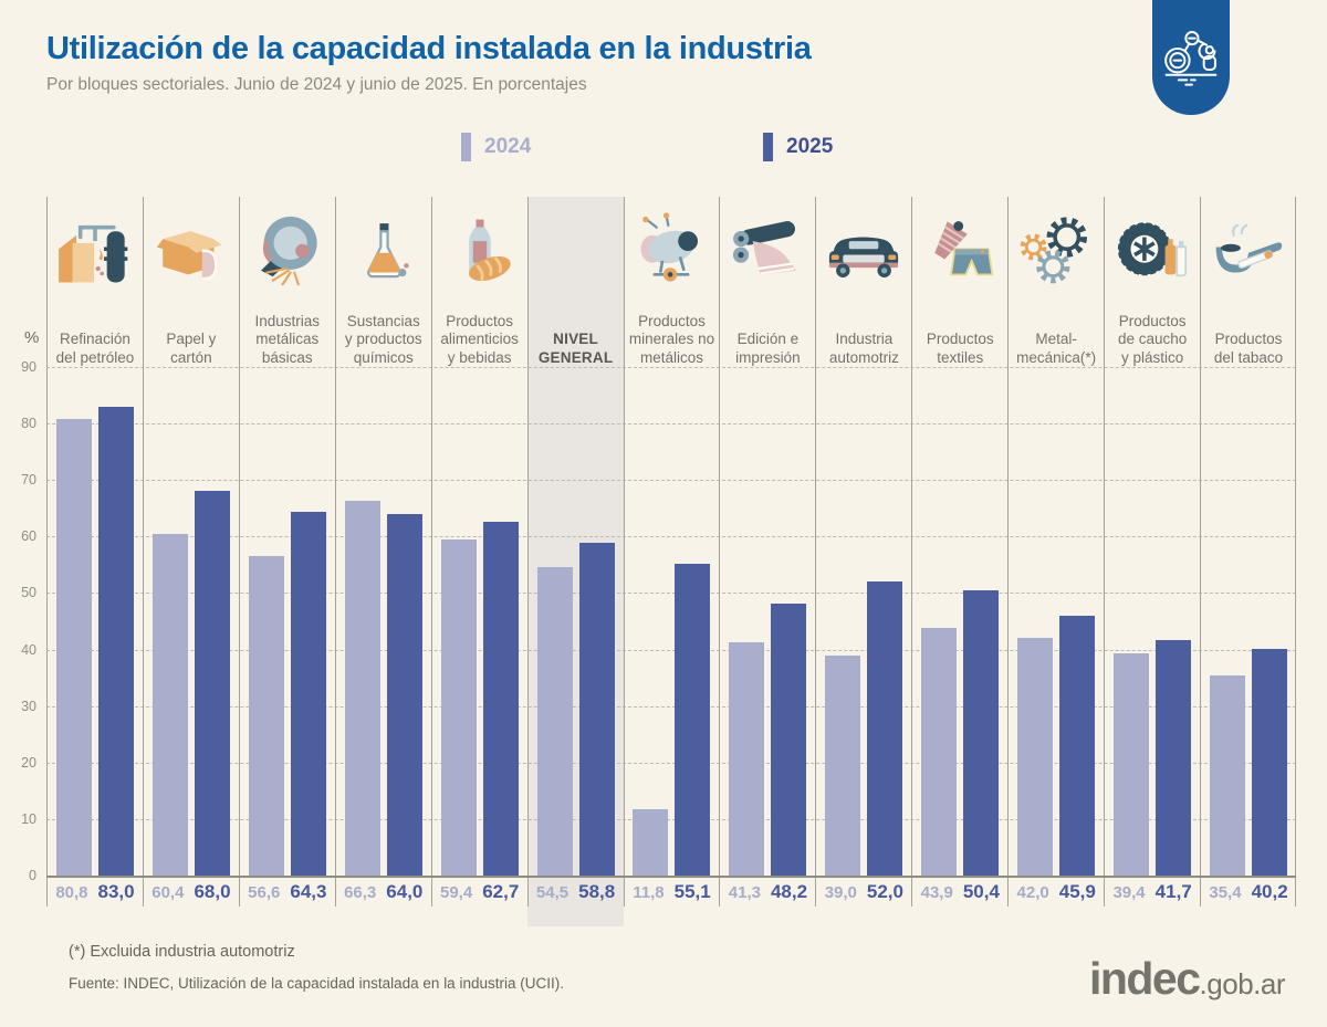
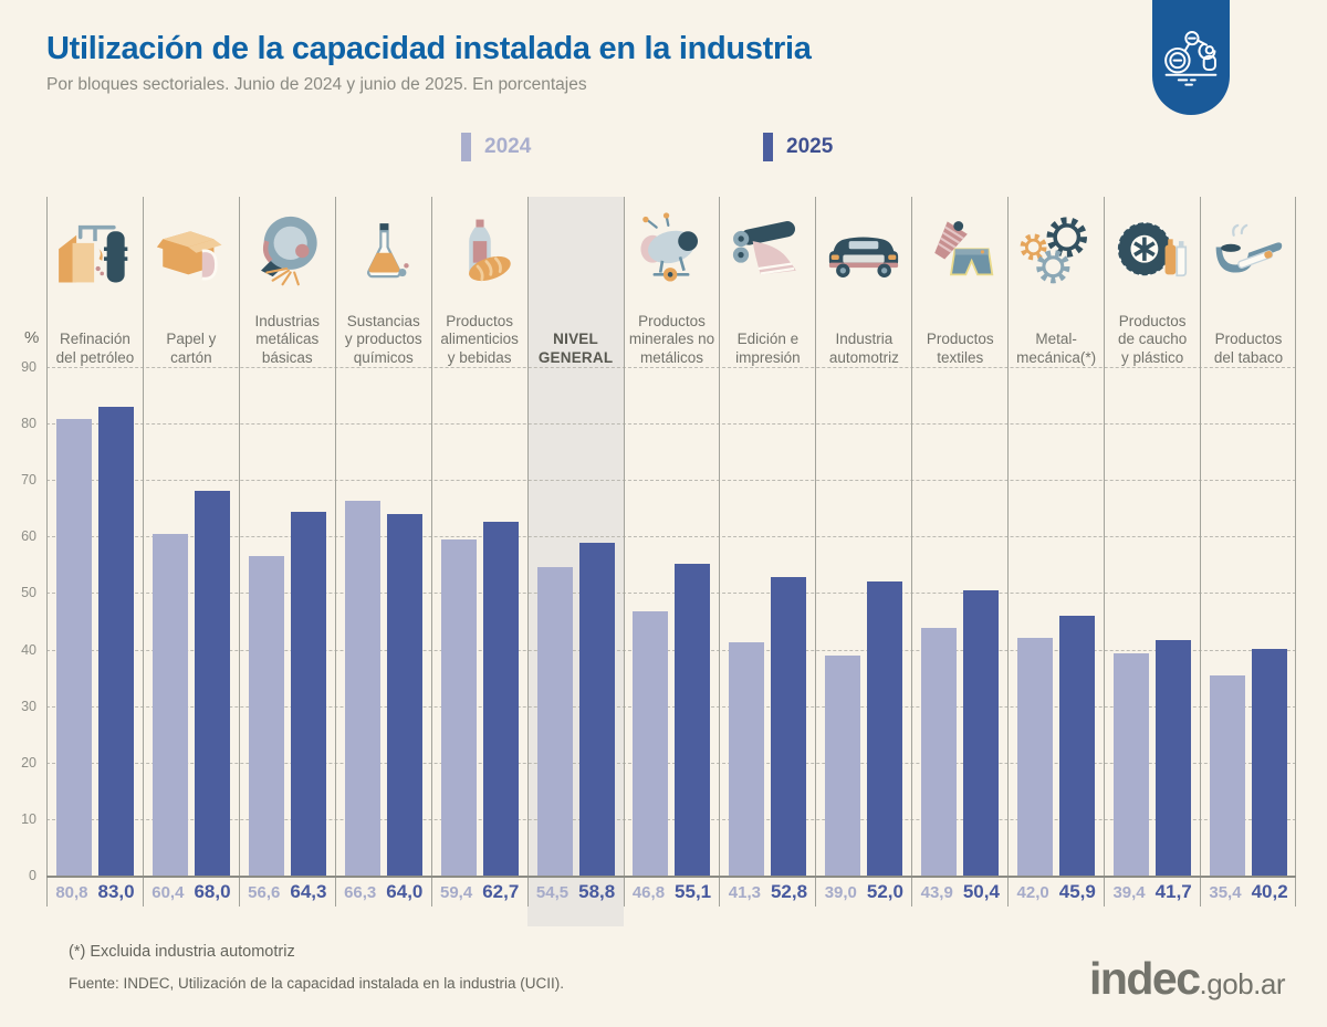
2024/Productos minerales no metálicos: 11,8 -> 46,8
2025/Edición e impresión: 48,2 -> 52,8
